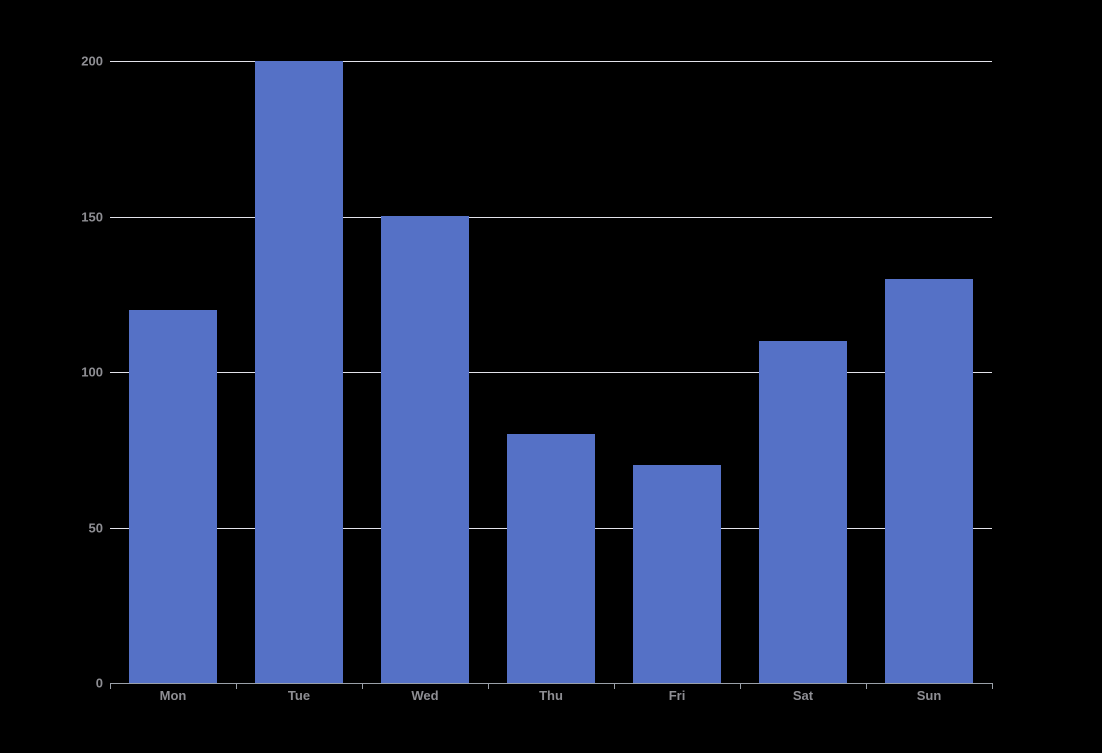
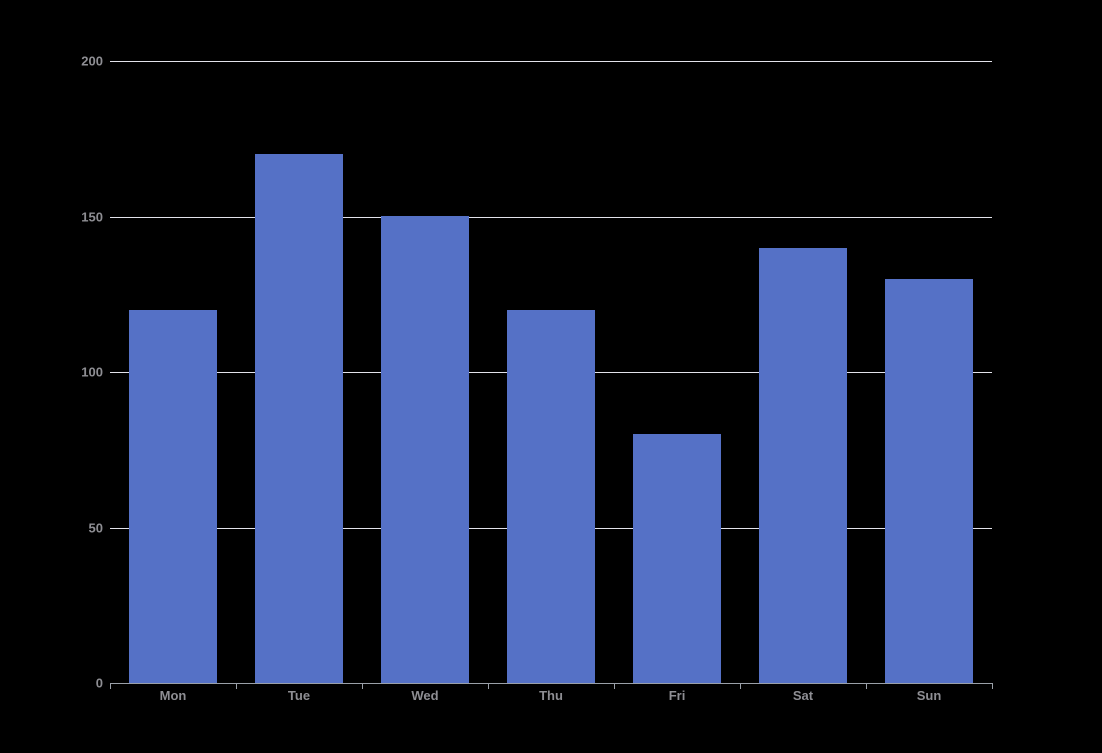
Tue: 200 -> 170
Thu: 80 -> 120
Fri: 70 -> 80
Sat: 110 -> 140
